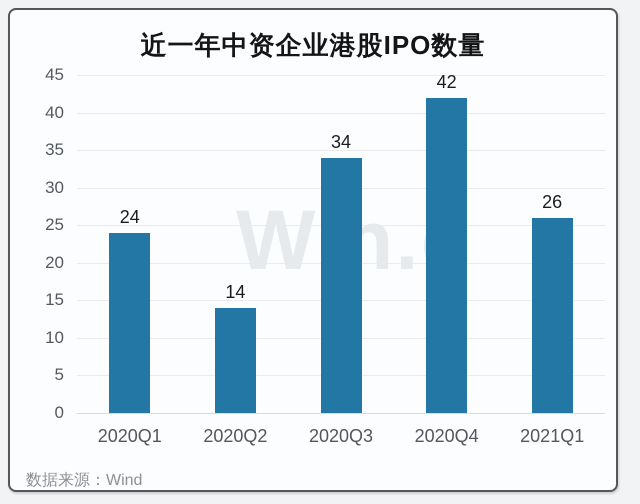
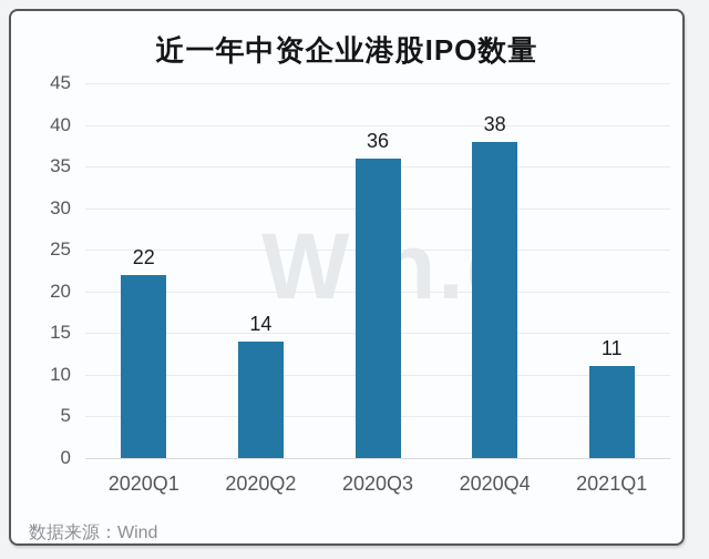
2020Q1: 24 -> 22
2020Q3: 34 -> 36
2020Q4: 42 -> 38
2021Q1: 26 -> 11
